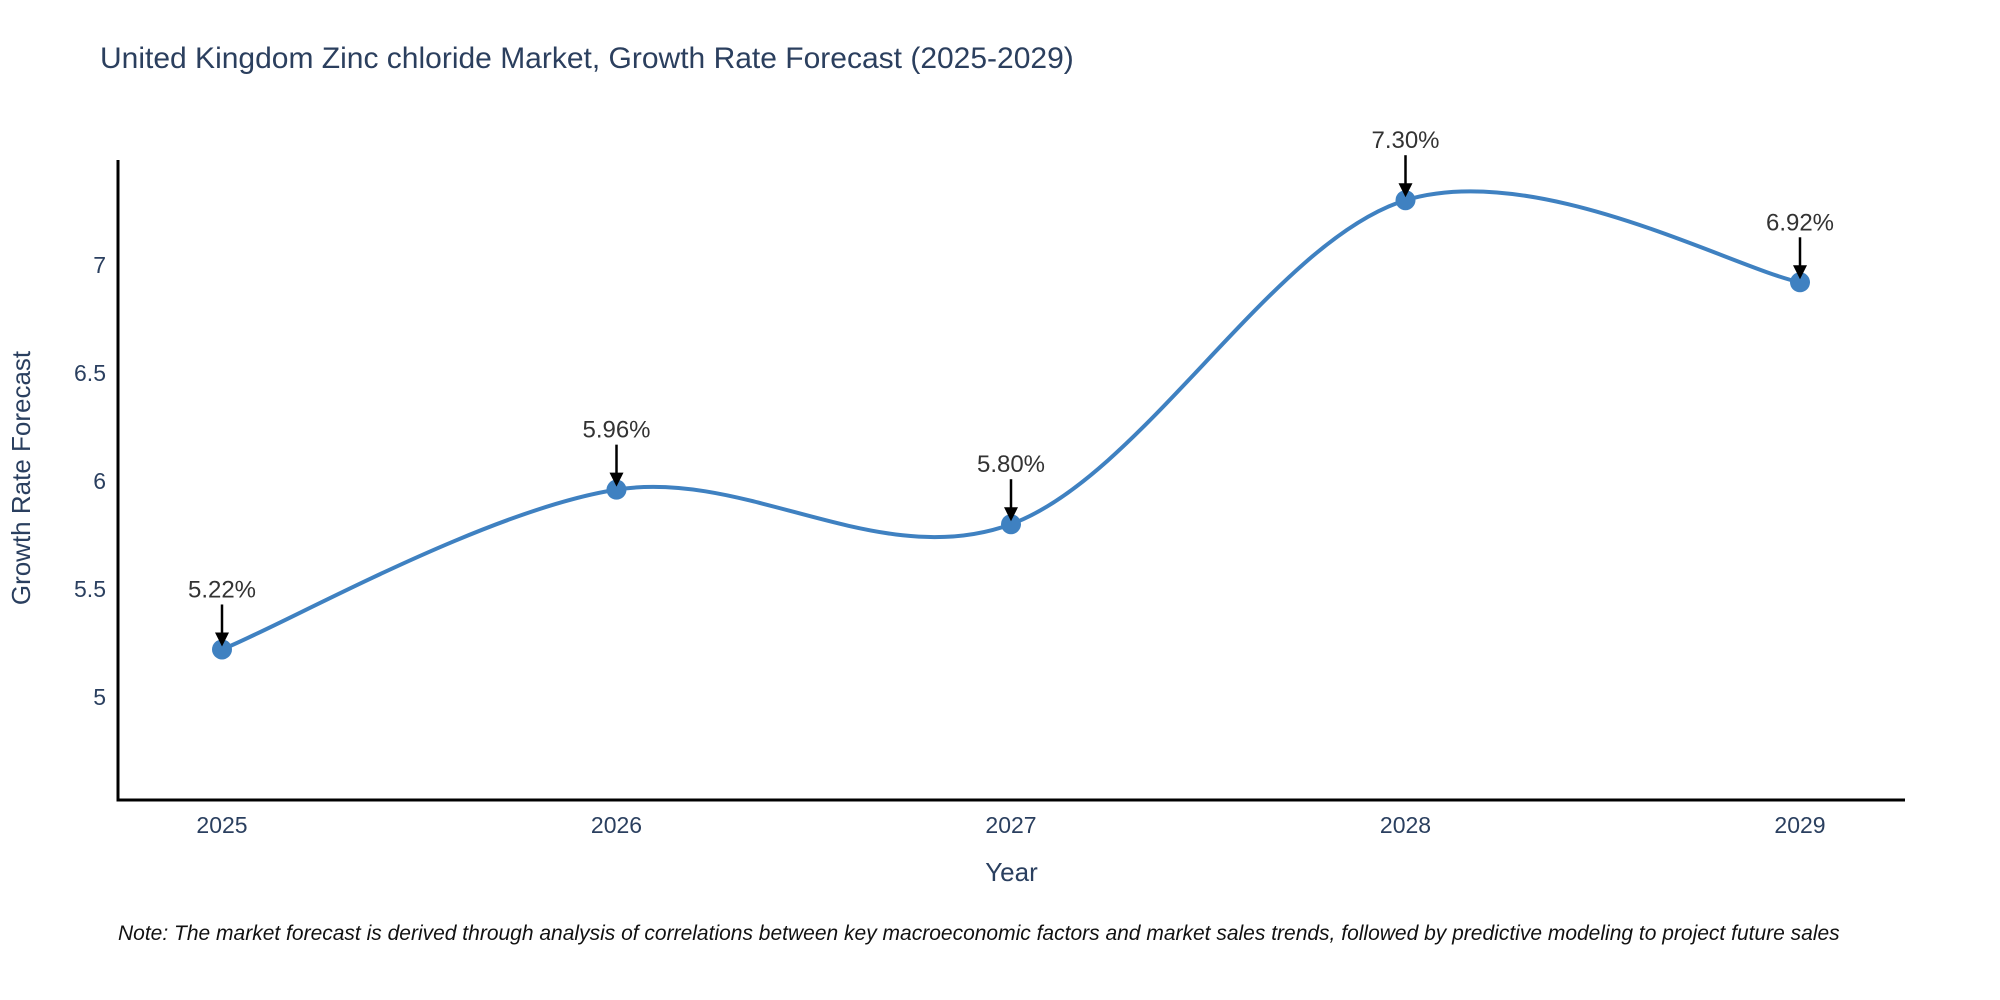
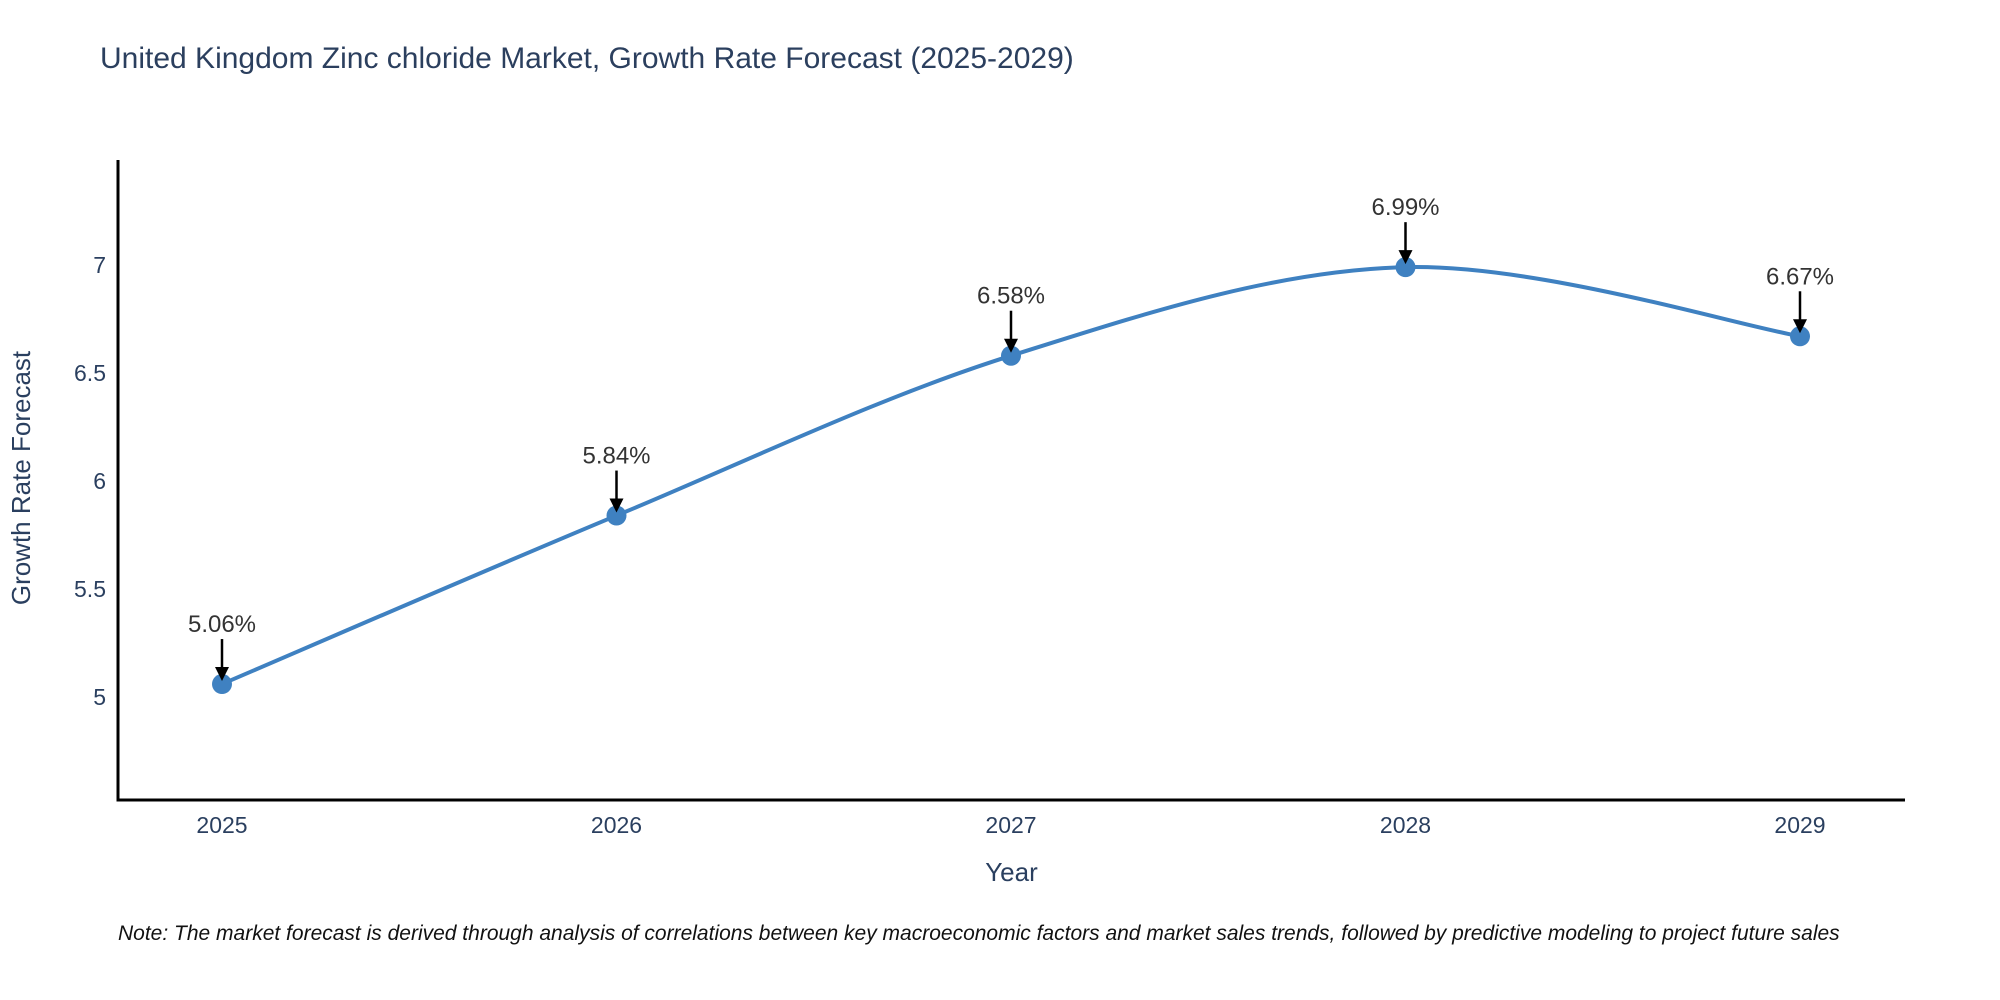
2025: 5.22% -> 5.06%
2026: 5.96% -> 5.84%
2027: 5.80% -> 6.58%
2028: 7.30% -> 6.99%
2029: 6.92% -> 6.67%
